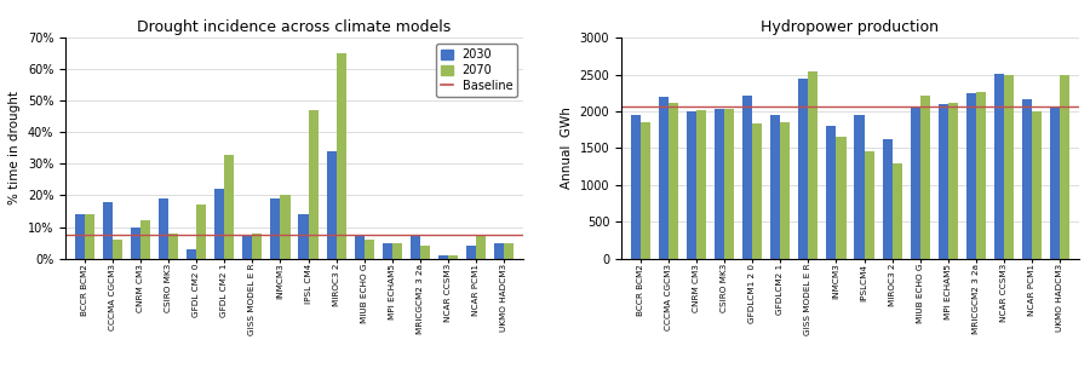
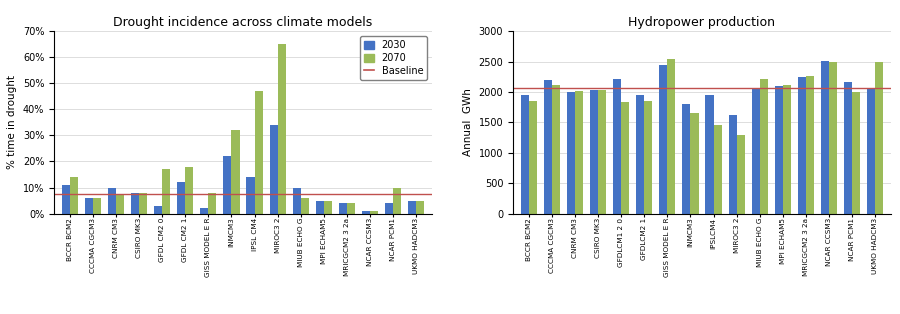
Drought incidence across climate models/2030/BCCR BCM2: 14% -> 11%
Drought incidence across climate models/2030/CCCMA CGCM3: 18% -> 6%
Drought incidence across climate models/2070/CNRM CM3: 12% -> 7%
Drought incidence across climate models/2030/CSIRO MK3: 19% -> 8%
Drought incidence across climate models/2030/GFDL CM2 1: 22% -> 12%
Drought incidence across climate models/2070/GFDL CM2 1: 33% -> 18%
Drought incidence across climate models/2030/GISS MODEL E R: 7% -> 2%
Drought incidence across climate models/2030/INMCM3: 19% -> 22%
Drought incidence across climate models/2070/INMCM3: 20% -> 32%
Drought incidence across climate models/2030/MIUB ECHO G: 7% -> 10%
Drought incidence across climate models/2030/MRICGCM2 3 2a: 7% -> 4%
Drought incidence across climate models/2070/NCAR PCM1: 7% -> 10%
